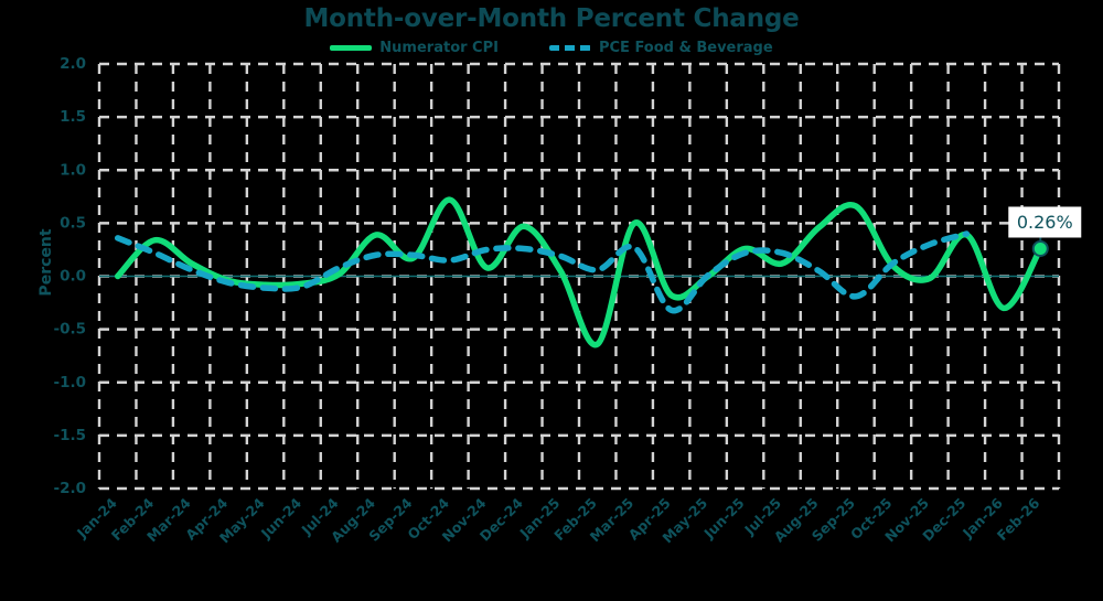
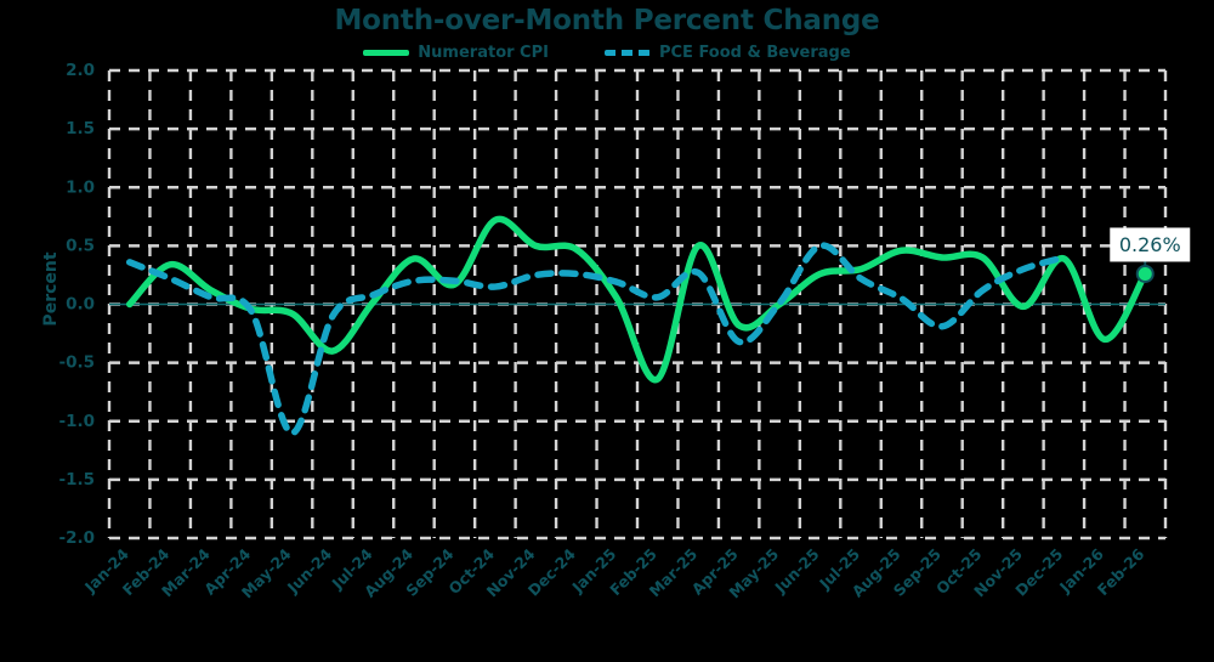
PCE Food & Beverage/May-24: -0.1 -> -1.1
Numerator CPI/Jun-24: -0.1 -> -0.4
Numerator CPI/Nov-24: 0.1 -> 0.5
PCE Food & Beverage/Jun-25: 0.2 -> 0.5
Numerator CPI/Jul-25: 0.1 -> 0.3
Numerator CPI/Sep-25: 0.7 -> 0.4
Numerator CPI/Oct-25: 0.1 -> 0.4
